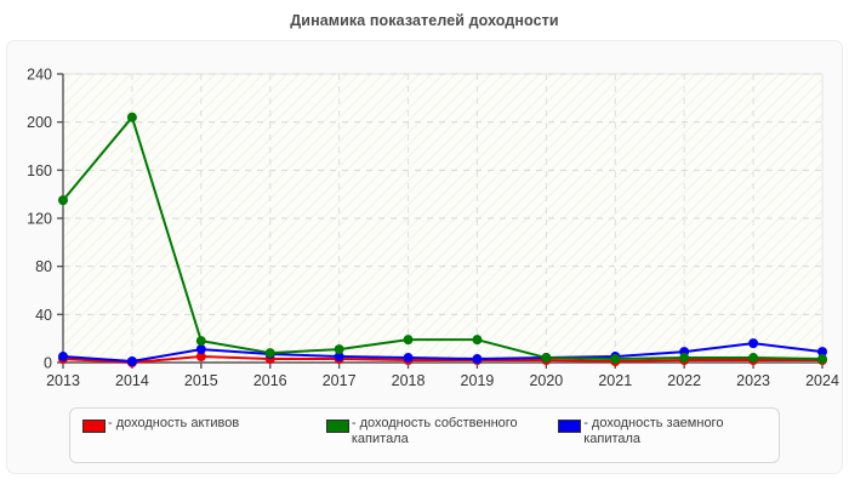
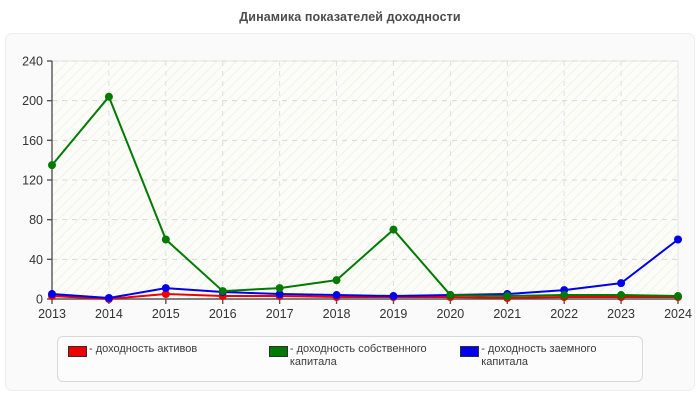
- доходность собственного капитала/2015: 20 -> 60
- доходность собственного капитала/2019: 20 -> 70
- доходность заемного капитала/2024: 10 -> 60
